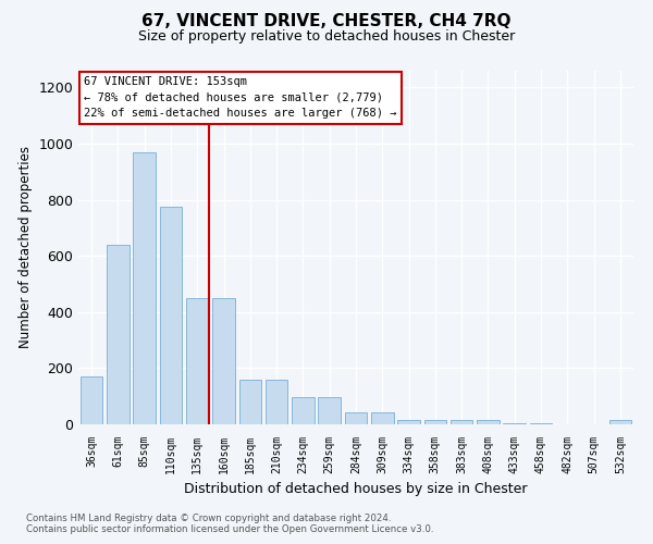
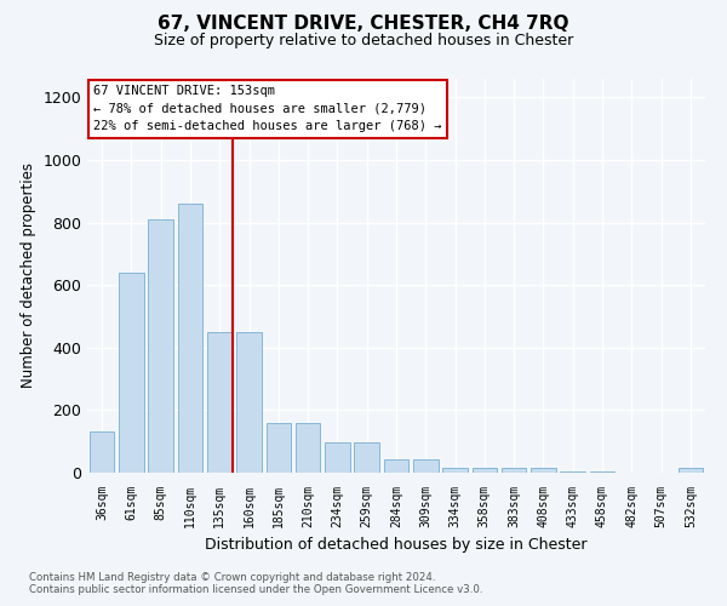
36sqm: 170 -> 130
85sqm: 970 -> 810
110sqm: 775 -> 860
